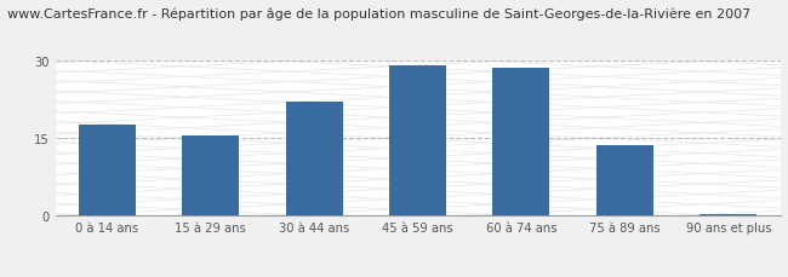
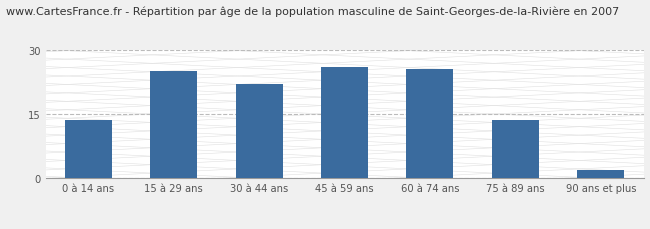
0 à 14 ans: 17.5 -> 13.5
15 à 29 ans: 15.4 -> 25.0
45 à 59 ans: 29.0 -> 26.0
60 à 74 ans: 28.5 -> 25.5
90 ans et plus: 0.3 -> 2.0
